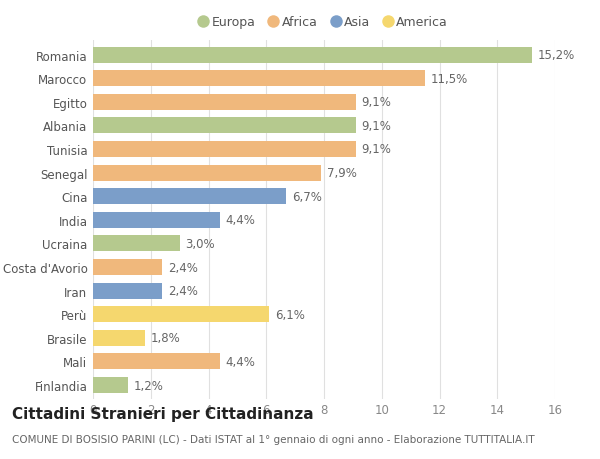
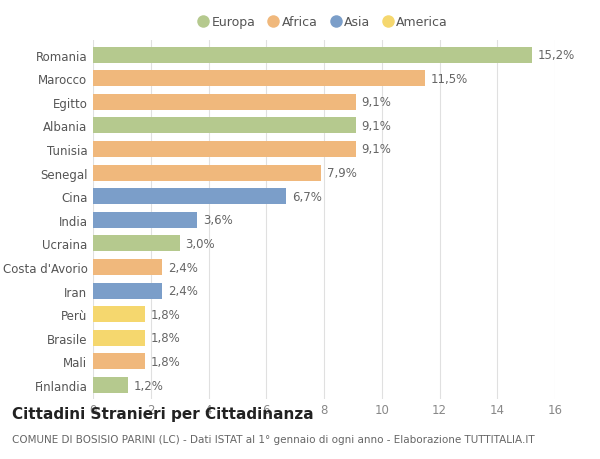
India: 4,4% -> 3,6%
Perù: 6,1% -> 1,8%
Mali: 4,4% -> 1,8%
